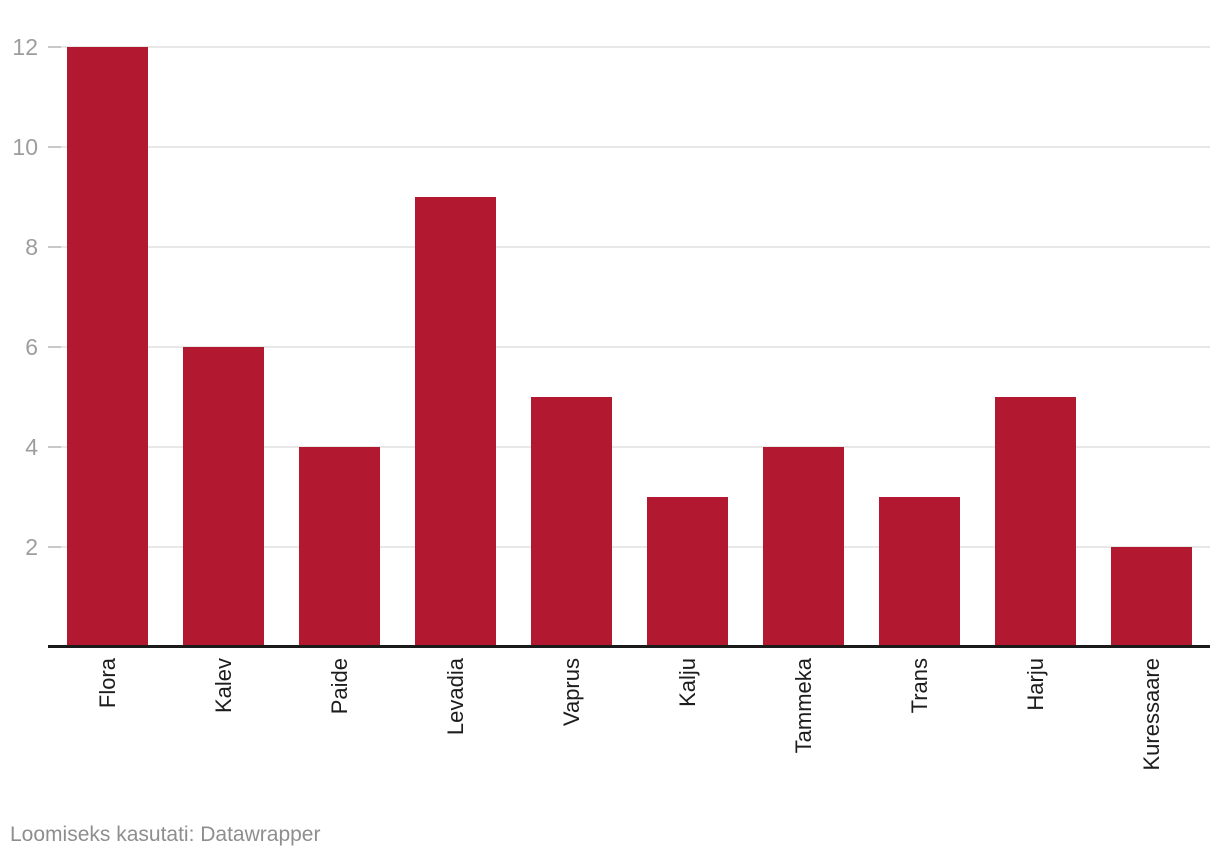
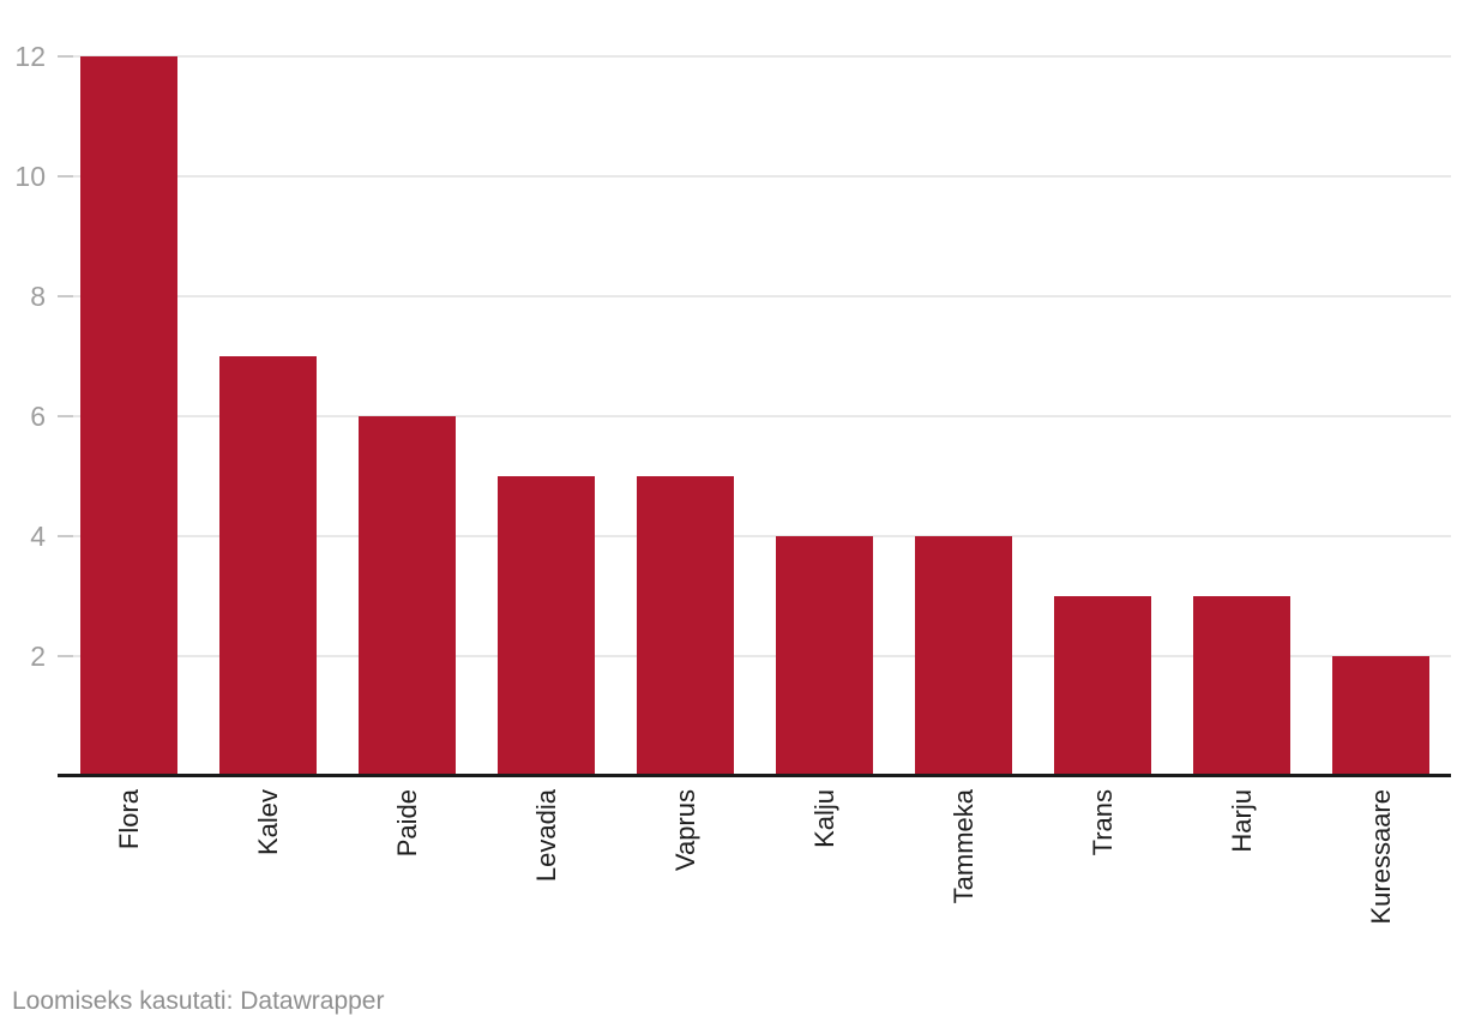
Kalev: 6 -> 7
Paide: 4 -> 6
Levadia: 9 -> 5
Kalju: 3 -> 4
Harju: 5 -> 3
